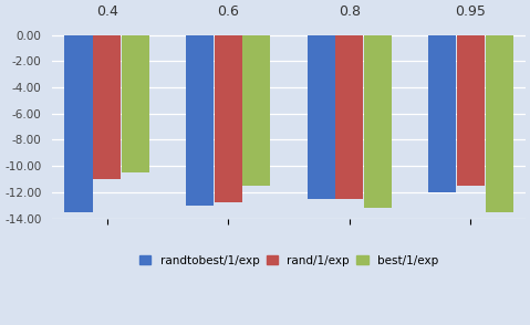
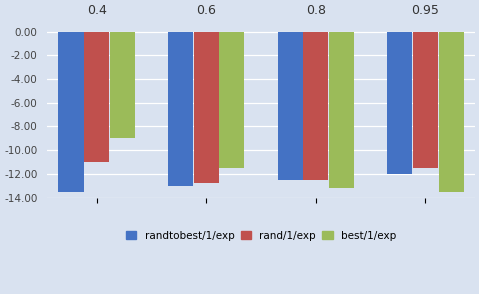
best/1/exp/0.4: -10.5 -> -9.0
